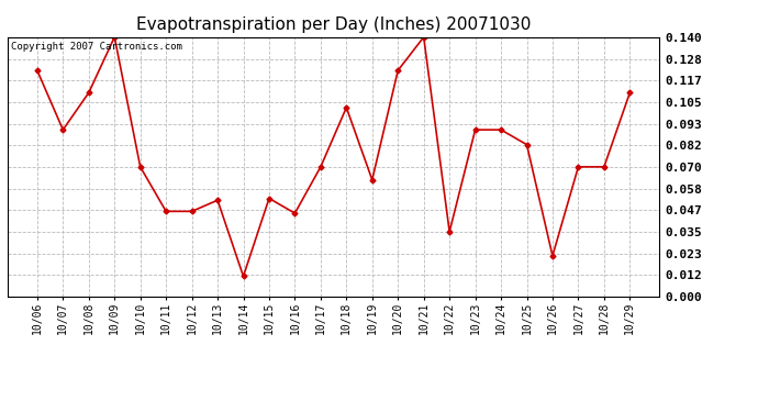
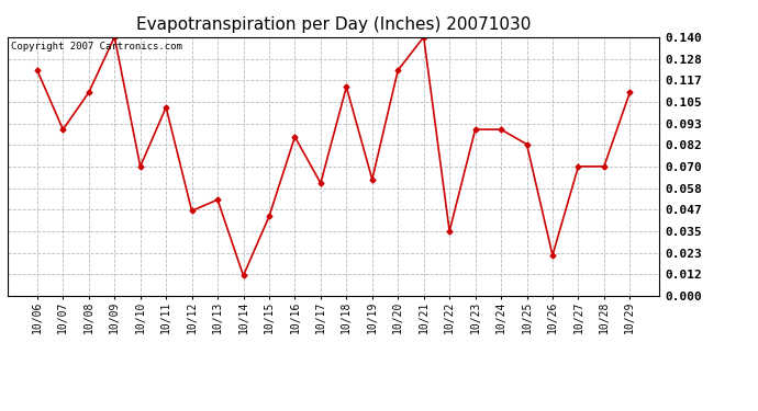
10/11: 0.046 -> 0.102
10/15: 0.053 -> 0.043
10/16: 0.045 -> 0.086
10/17: 0.070 -> 0.061
10/18: 0.102 -> 0.113
